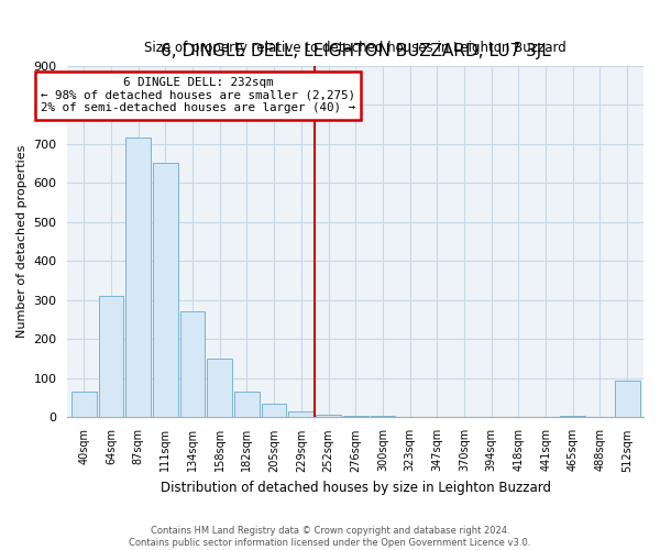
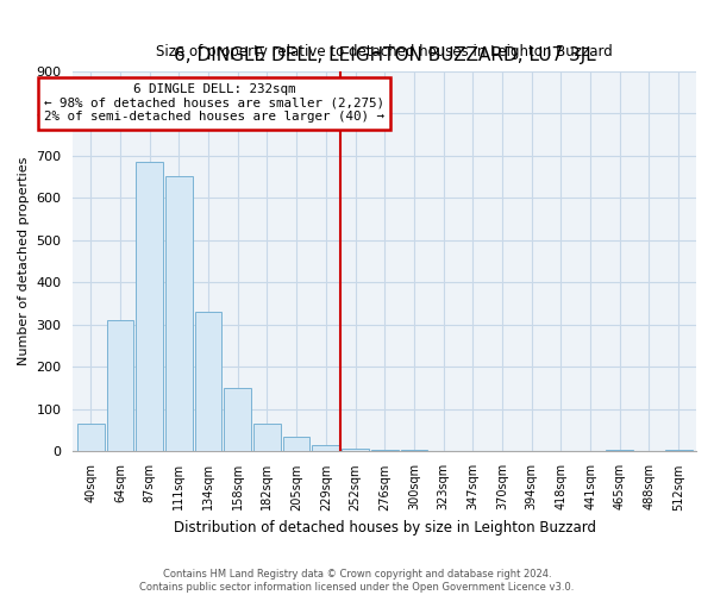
87sqm: 715 -> 685
134sqm: 270 -> 330
512sqm: 95 -> 3
